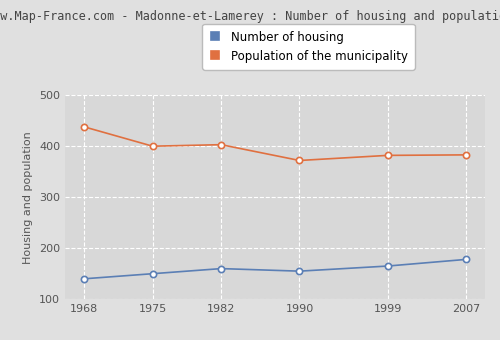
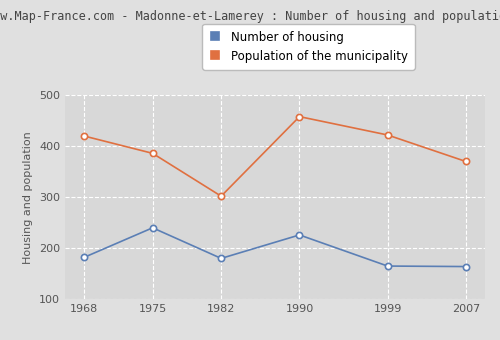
Number of housing/1968: 140 -> 182
Population of the municipality/1968: 438 -> 420
Number of housing/1975: 150 -> 240
Population of the municipality/1975: 400 -> 386
Number of housing/1982: 160 -> 180
Population of the municipality/1982: 403 -> 302
Number of housing/1990: 155 -> 226
Population of the municipality/1990: 372 -> 458
Population of the municipality/1999: 382 -> 422
Number of housing/2007: 178 -> 164
Population of the municipality/2007: 383 -> 370
